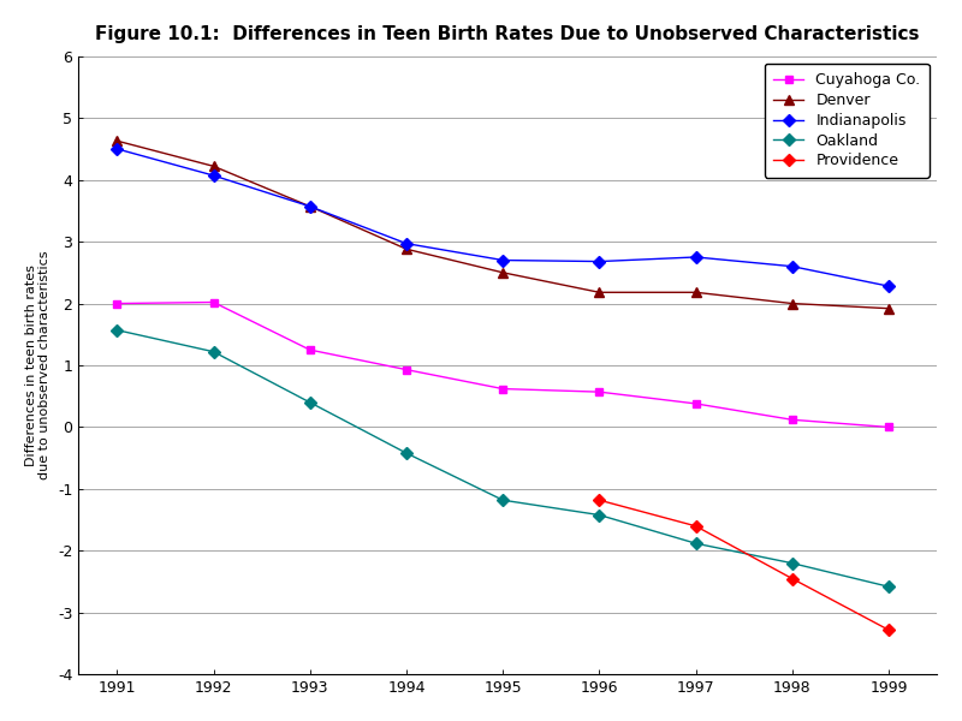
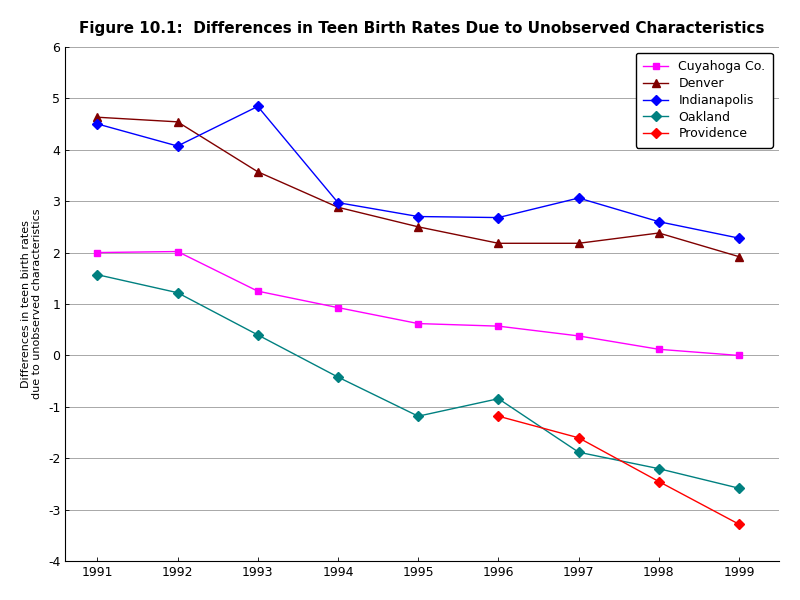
Denver/1992: 4.22 -> 4.54
Indianapolis/1993: 3.57 -> 4.84
Oakland/1996: -1.42 -> -0.84
Indianapolis/1997: 2.75 -> 3.06
Denver/1998: 2.00 -> 2.38
